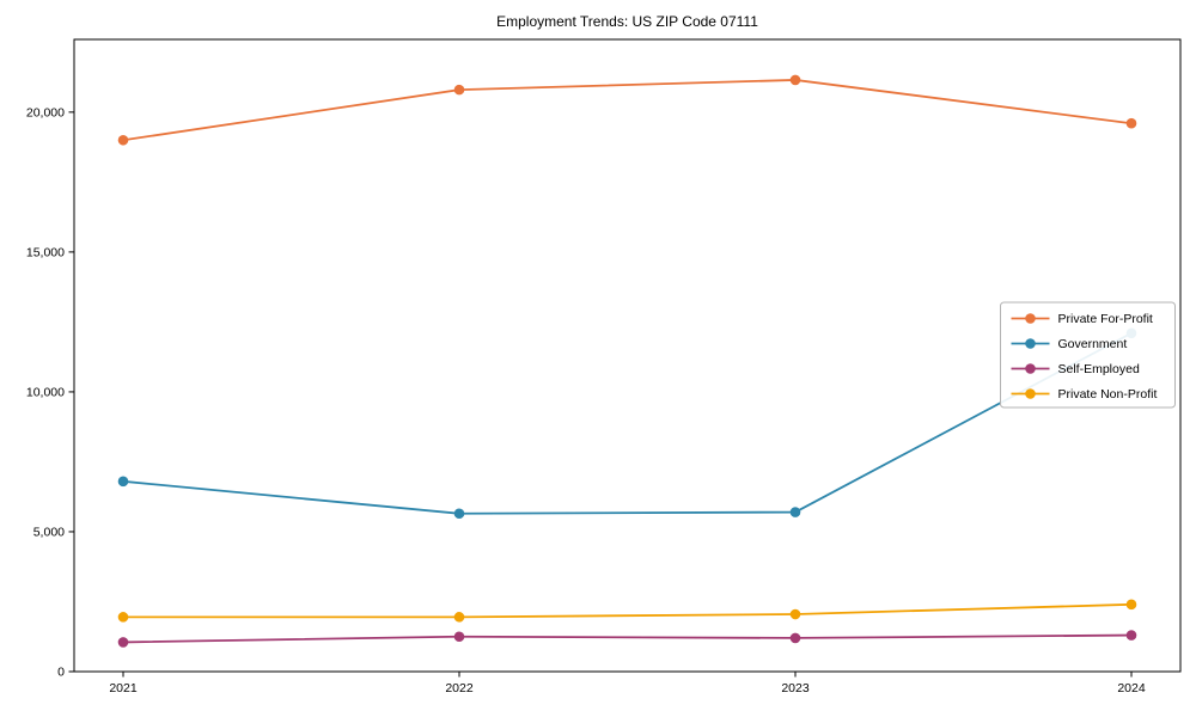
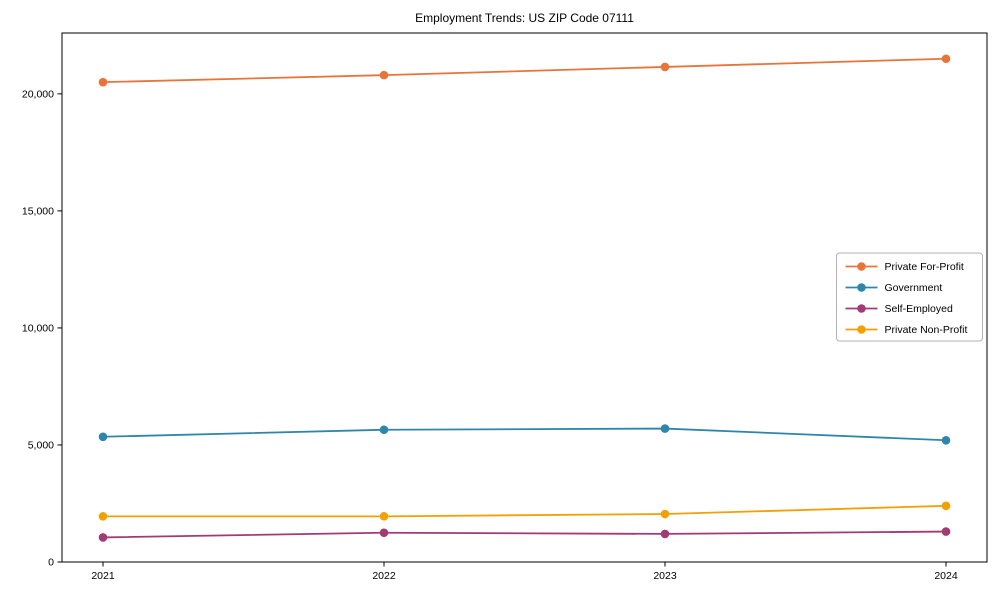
Private For-Profit/2021: 19000 -> 20500
Government/2021: 6800 -> 5400
Private For-Profit/2024: 19600 -> 21500
Government/2024: 12100 -> 5200
